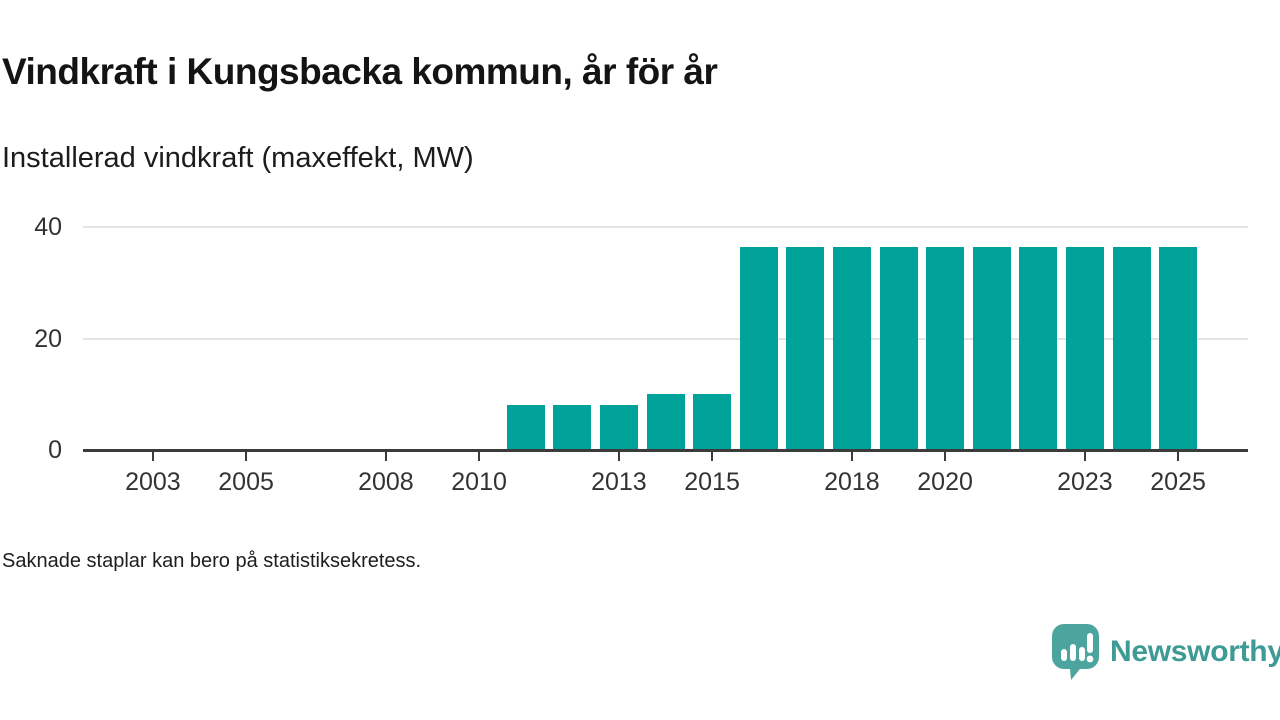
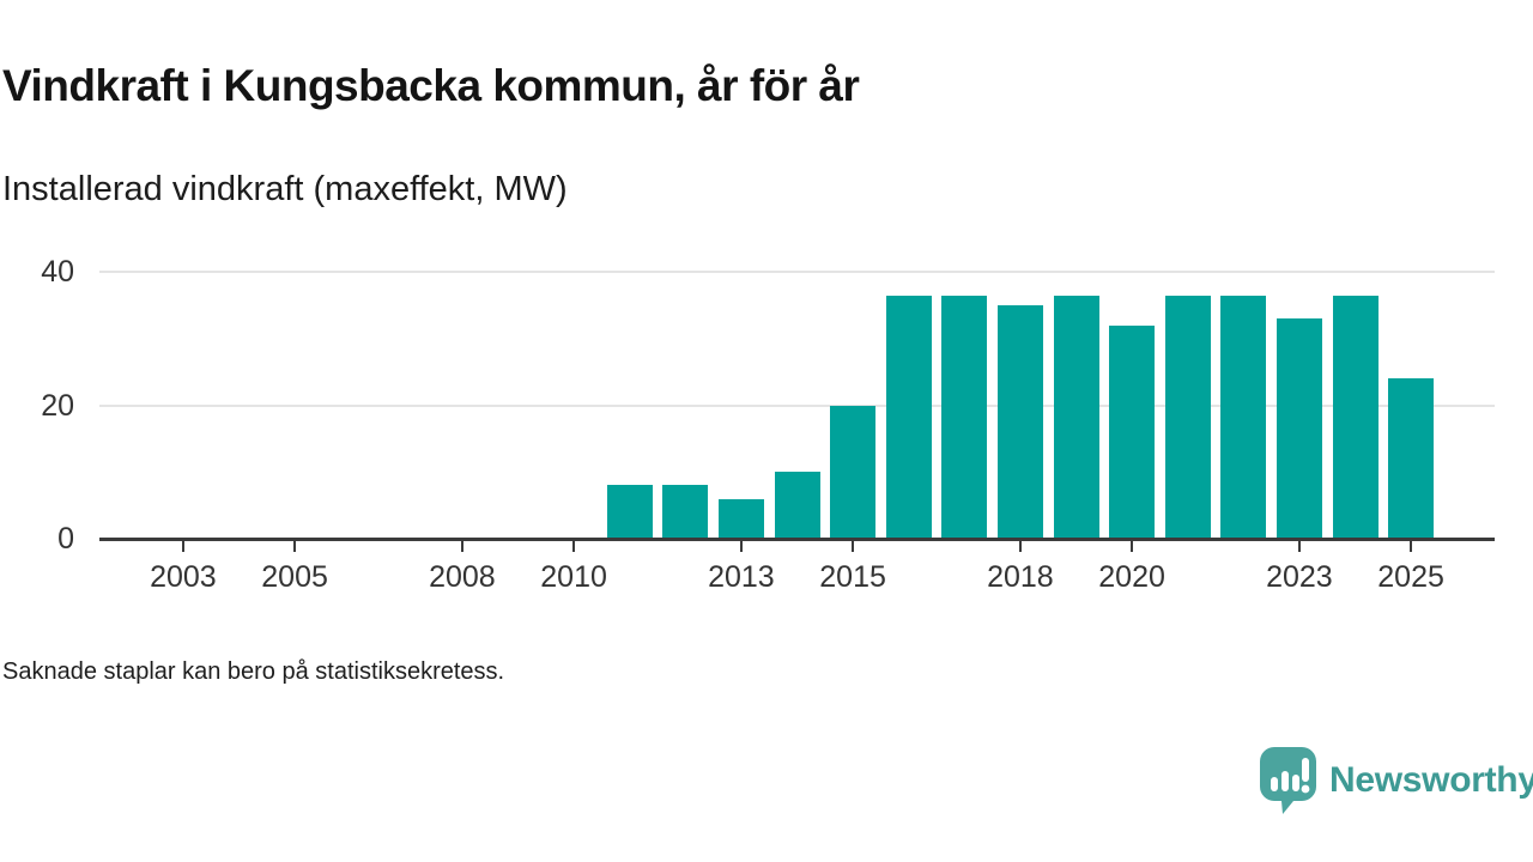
2013: 8 -> 6
2015: 10 -> 20
2018: 36 -> 35
2020: 36 -> 32
2023: 36 -> 33
2025: 36 -> 24
